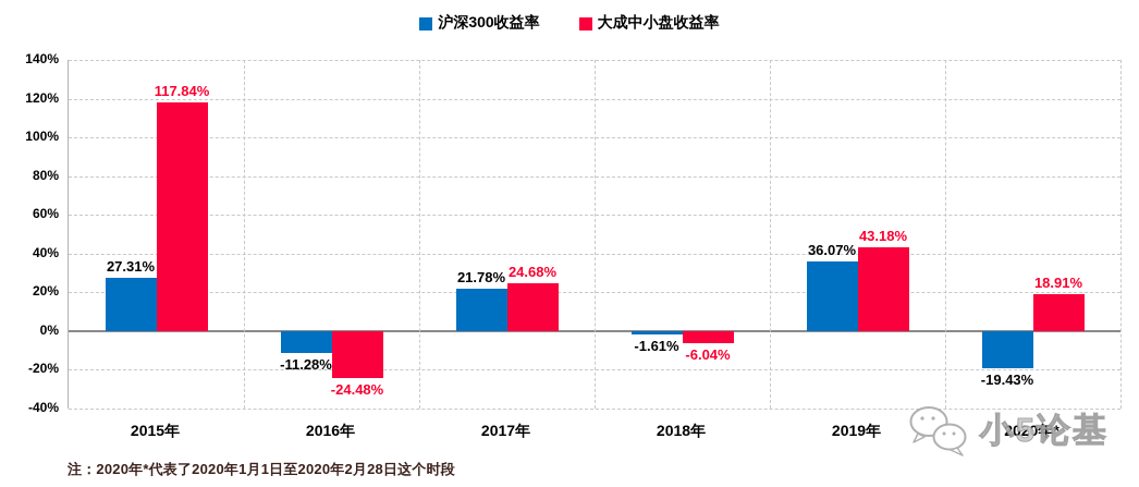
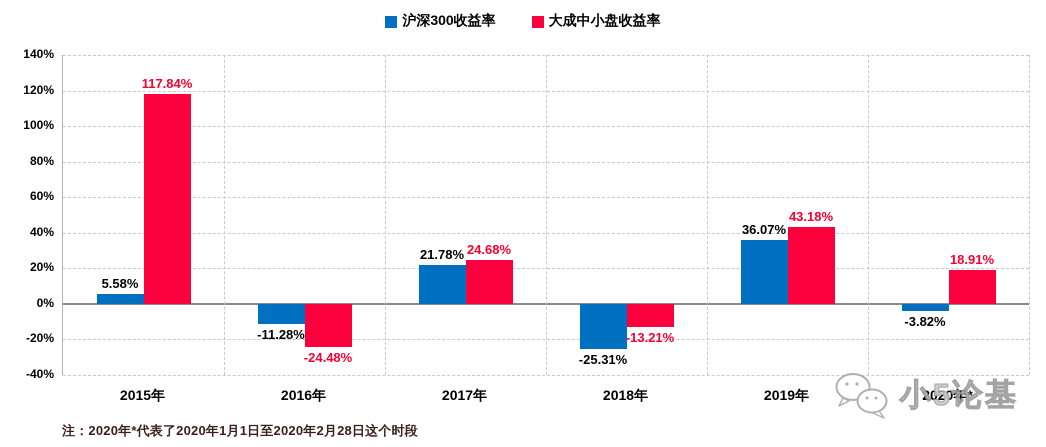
沪深300收益率/2015年: 27.31% -> 5.58%
沪深300收益率/2018年: -1.61% -> -25.31%
大成中小盘收益率/2018年: -6.04% -> -13.21%
沪深300收益率/2020年*: -19.43% -> -3.82%
